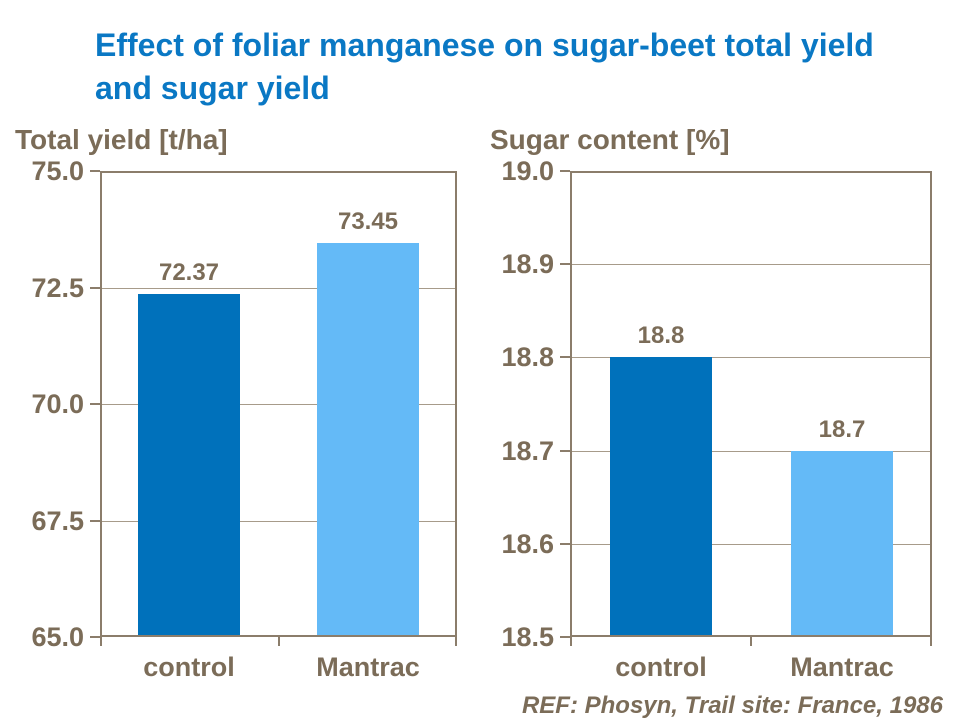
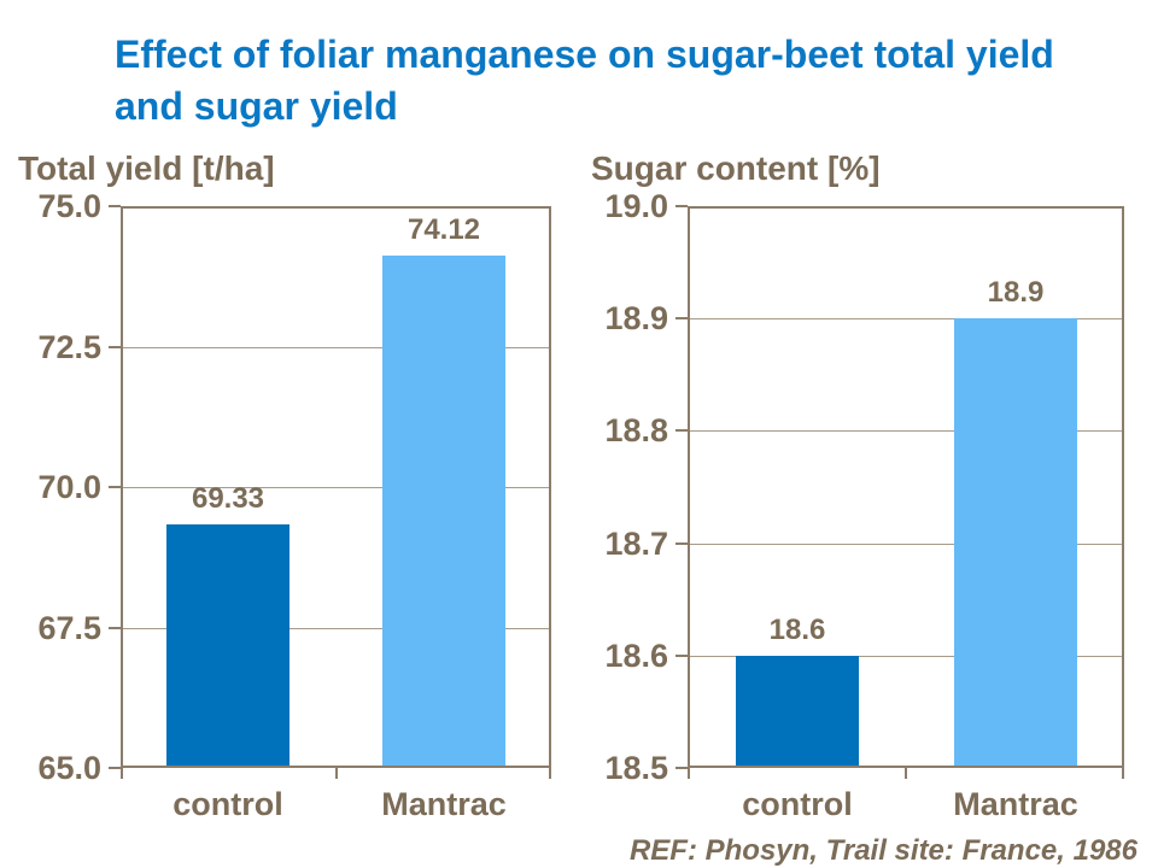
Total yield [t/ha]/control: 72.37 -> 69.33
Total yield [t/ha]/Mantrac: 73.45 -> 74.12
Sugar content [%]/control: 18.8 -> 18.6
Sugar content [%]/Mantrac: 18.7 -> 18.9
